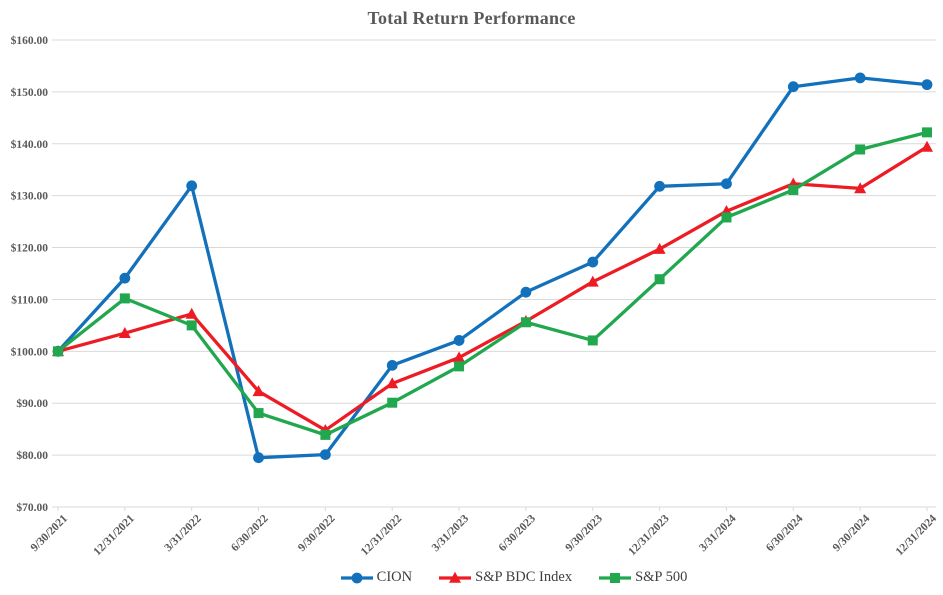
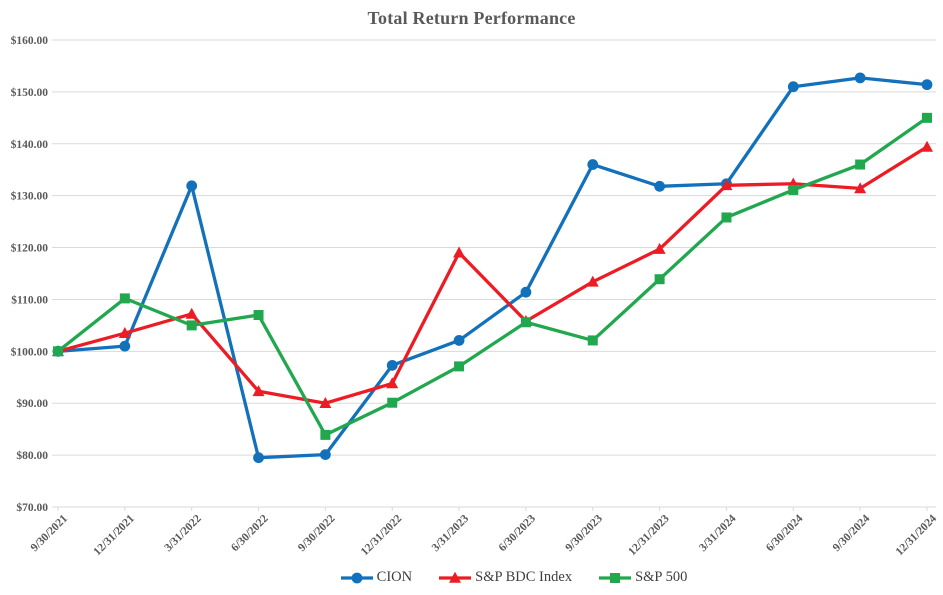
CION/12/31/2021: $114 -> $101
S&P 500/6/30/2022: $88 -> $107
S&P BDC Index/9/30/2022: $85 -> $90
S&P BDC Index/3/31/2023: $99 -> $119
CION/9/30/2023: $117 -> $136
S&P BDC Index/3/31/2024: $127 -> $132
S&P 500/9/30/2024: $139 -> $136
S&P 500/12/31/2024: $142 -> $145
